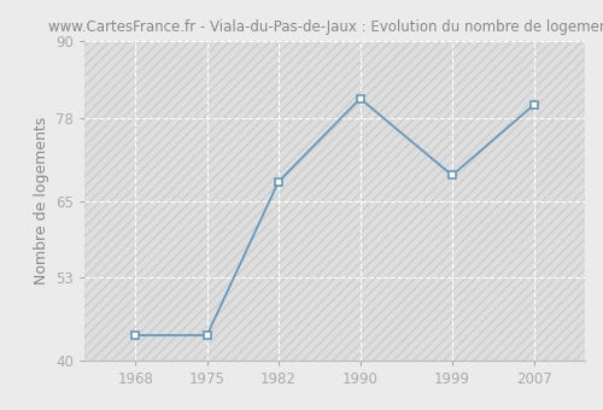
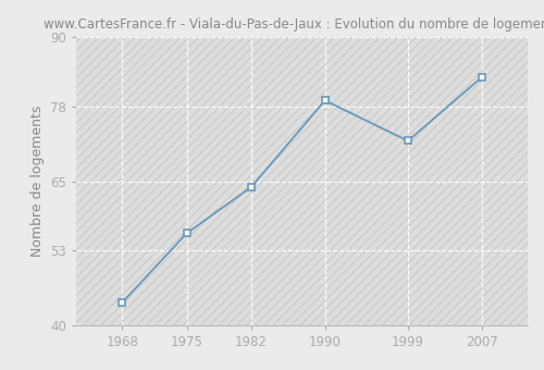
1975: 44 -> 56
1982: 68 -> 64
1990: 81 -> 79
1999: 69 -> 72
2007: 80 -> 83
